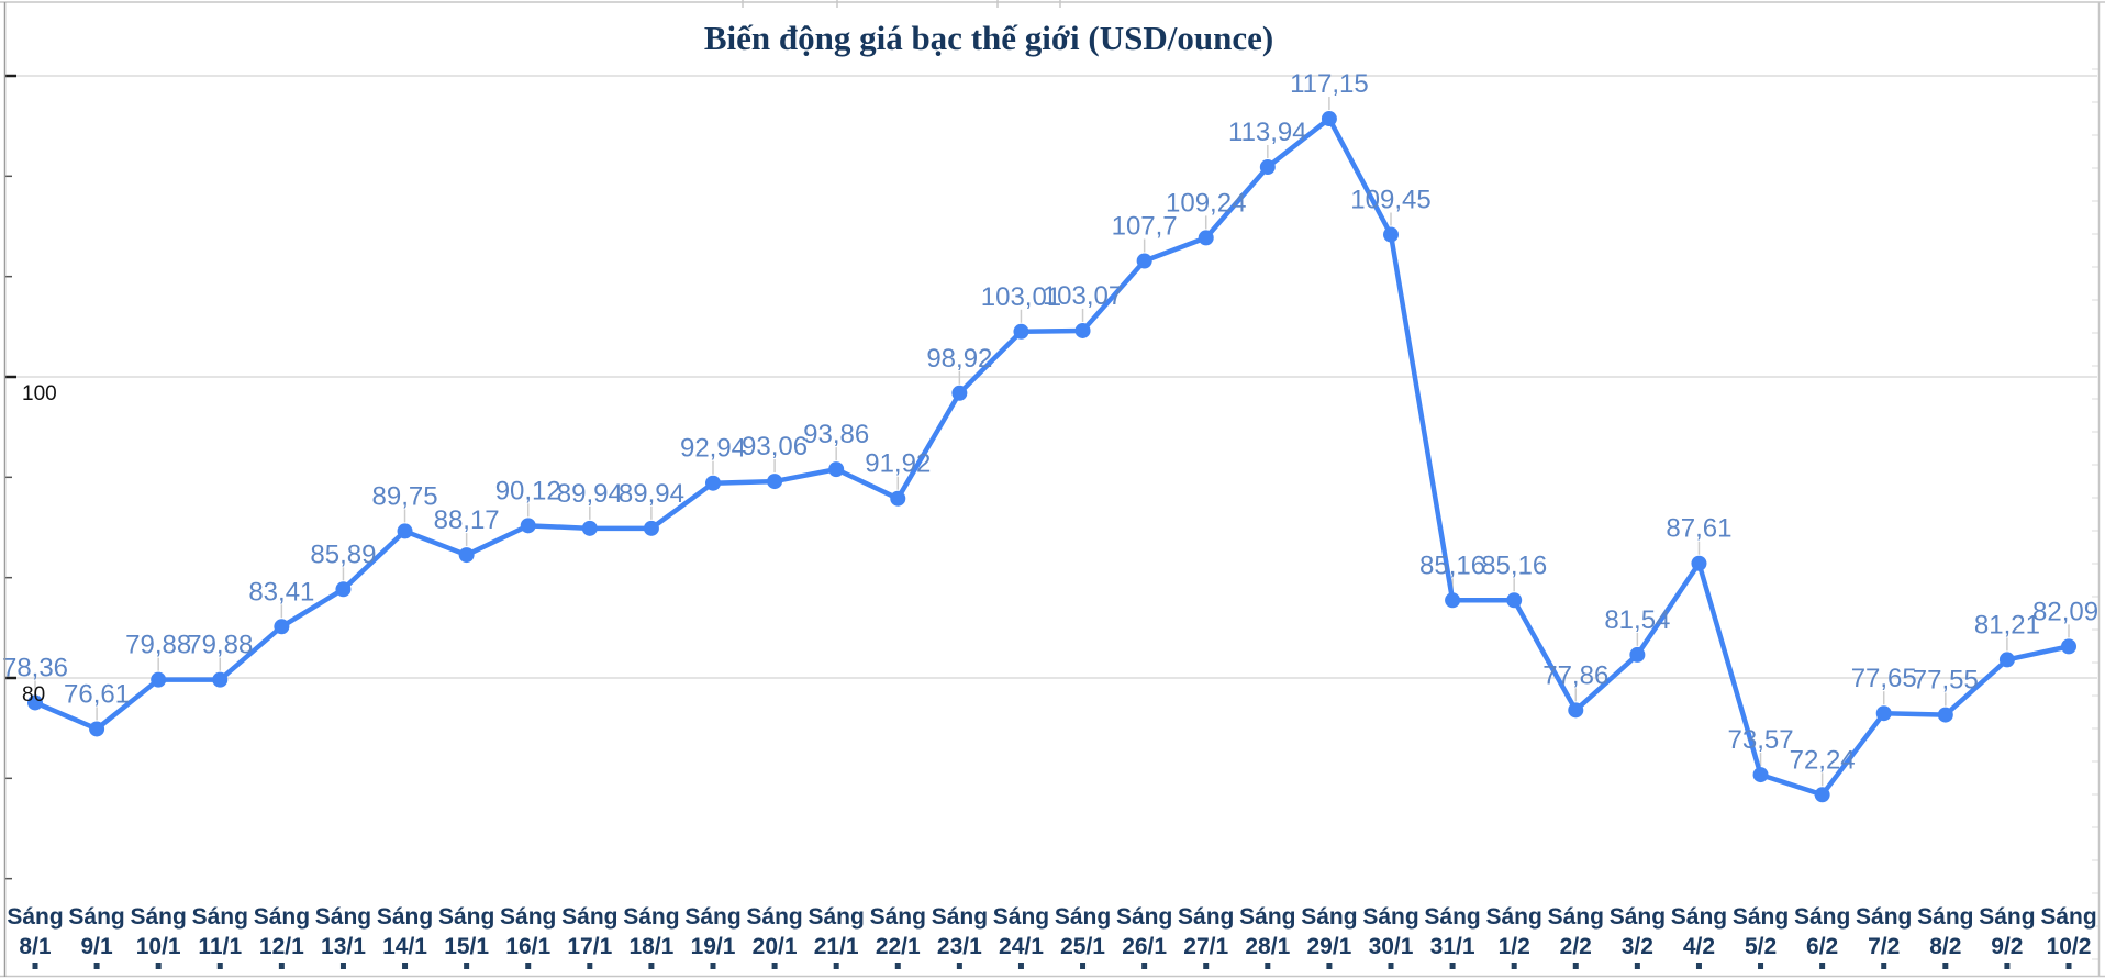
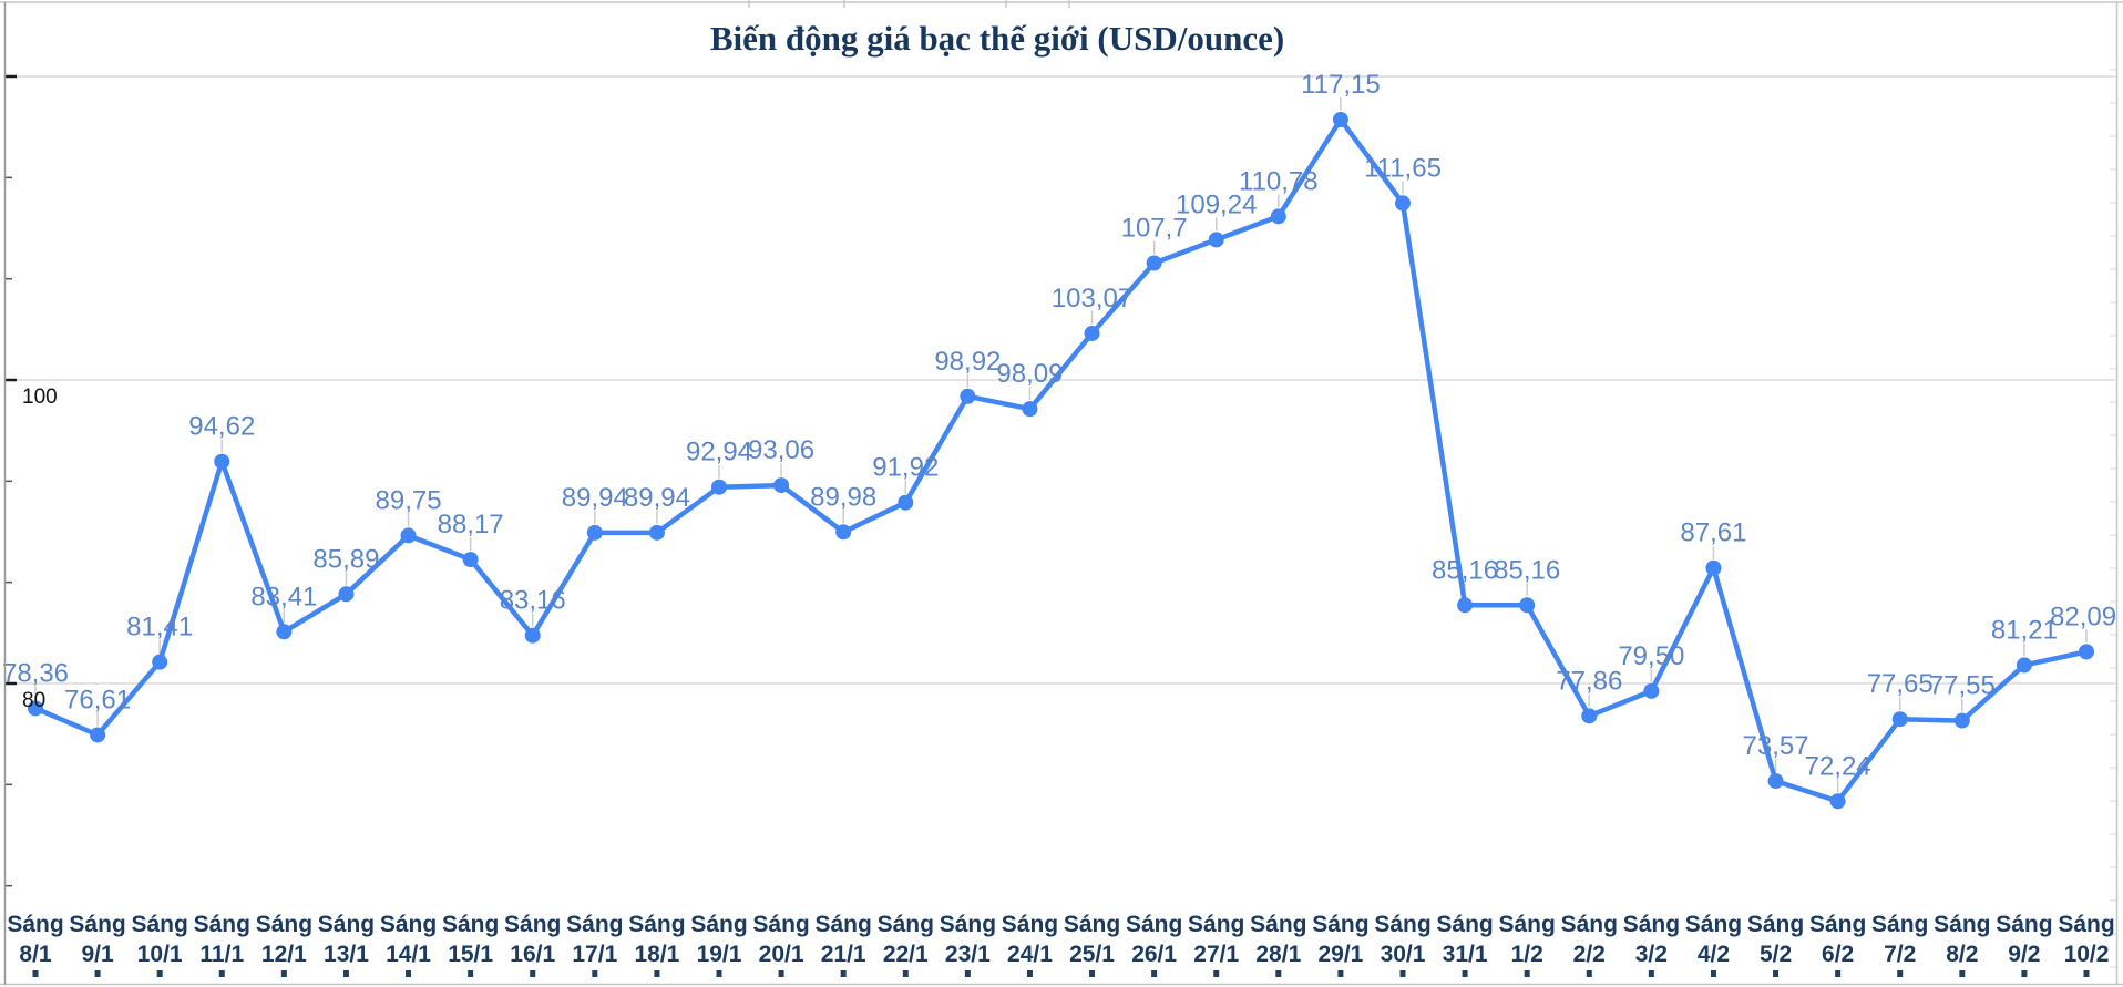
10/1: 79,88 -> 81,41
11/1: 79,88 -> 94,62
16/1: 90,12 -> 83,16
21/1: 93,86 -> 89,98
24/1: 103,01 -> 98,09
28/1: 113,94 -> 110,78
30/1: 109,45 -> 111,65
3/2: 81,54 -> 79,50
